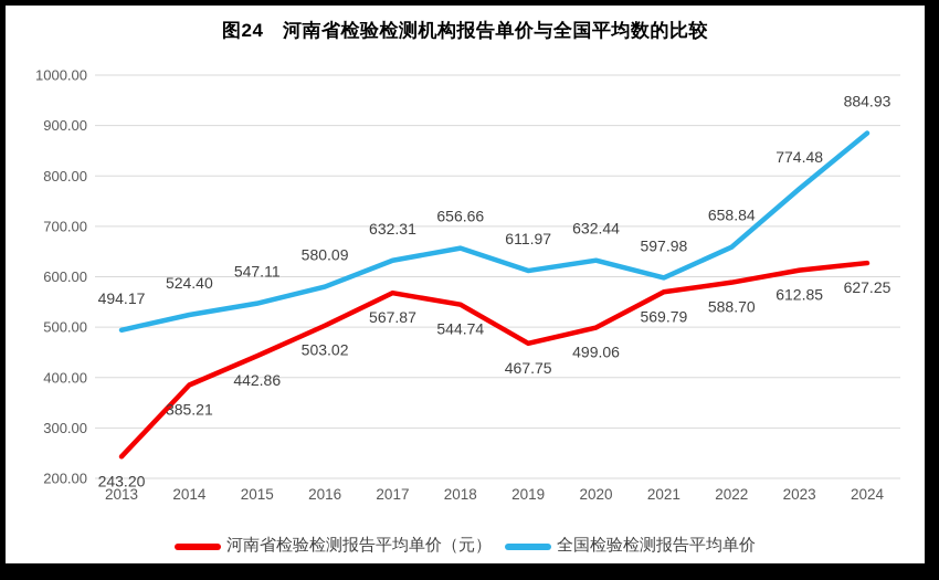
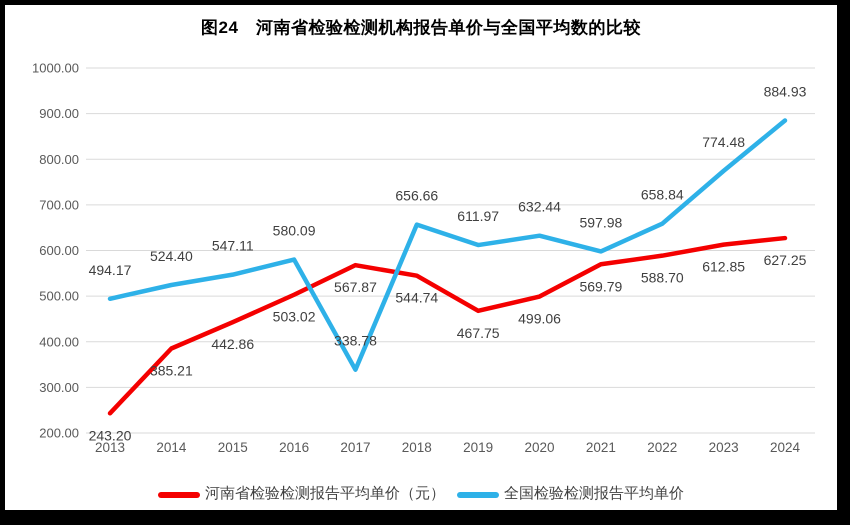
全国检验检测报告平均单价/2017: 632.31 -> 338.78
